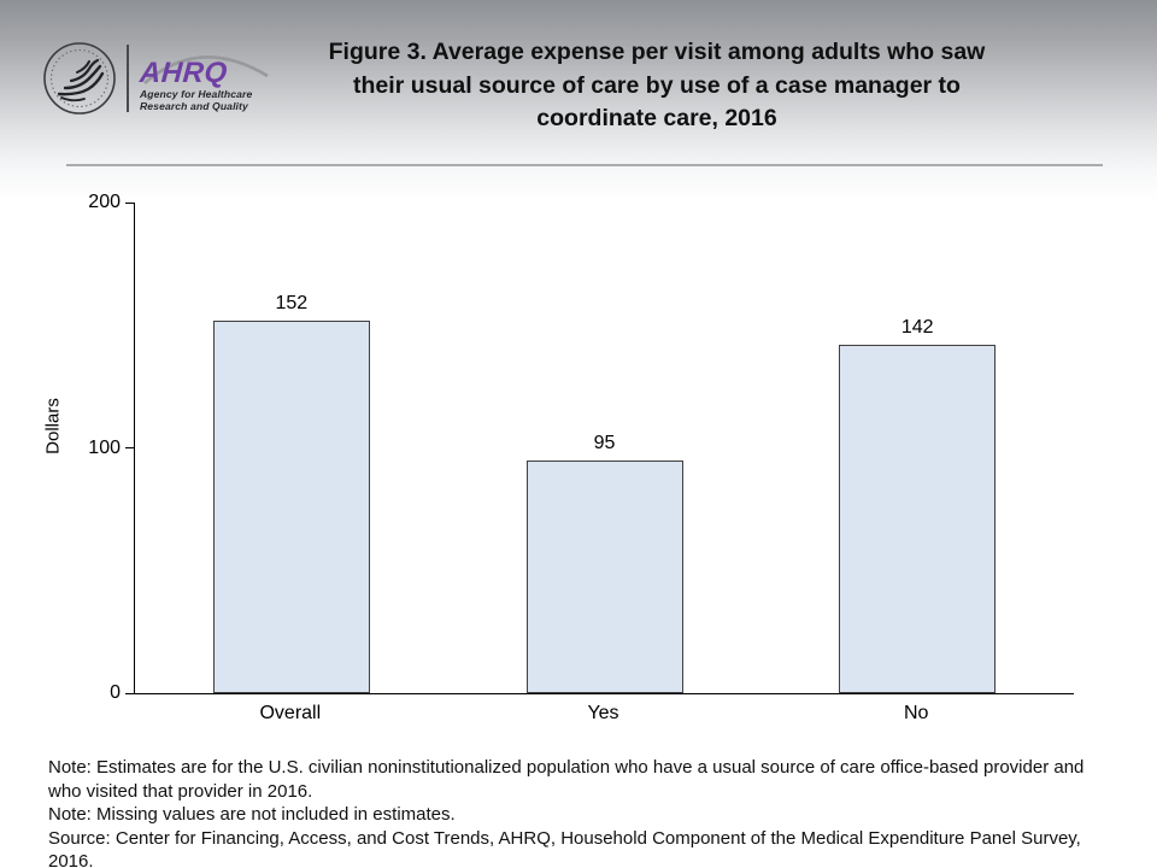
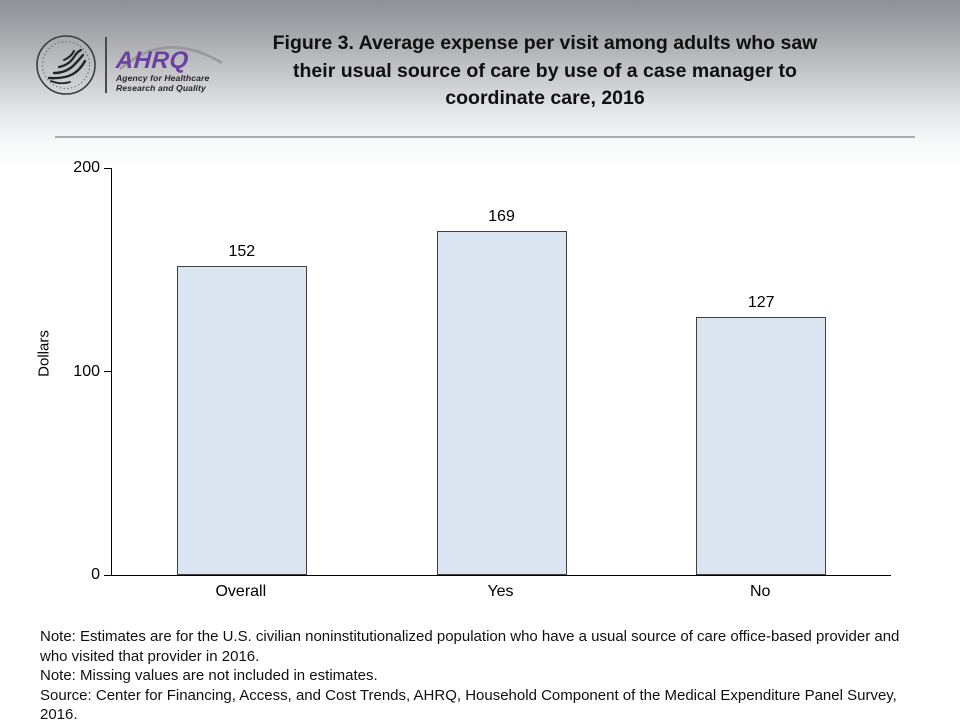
Yes: 95 -> 169
No: 142 -> 127
